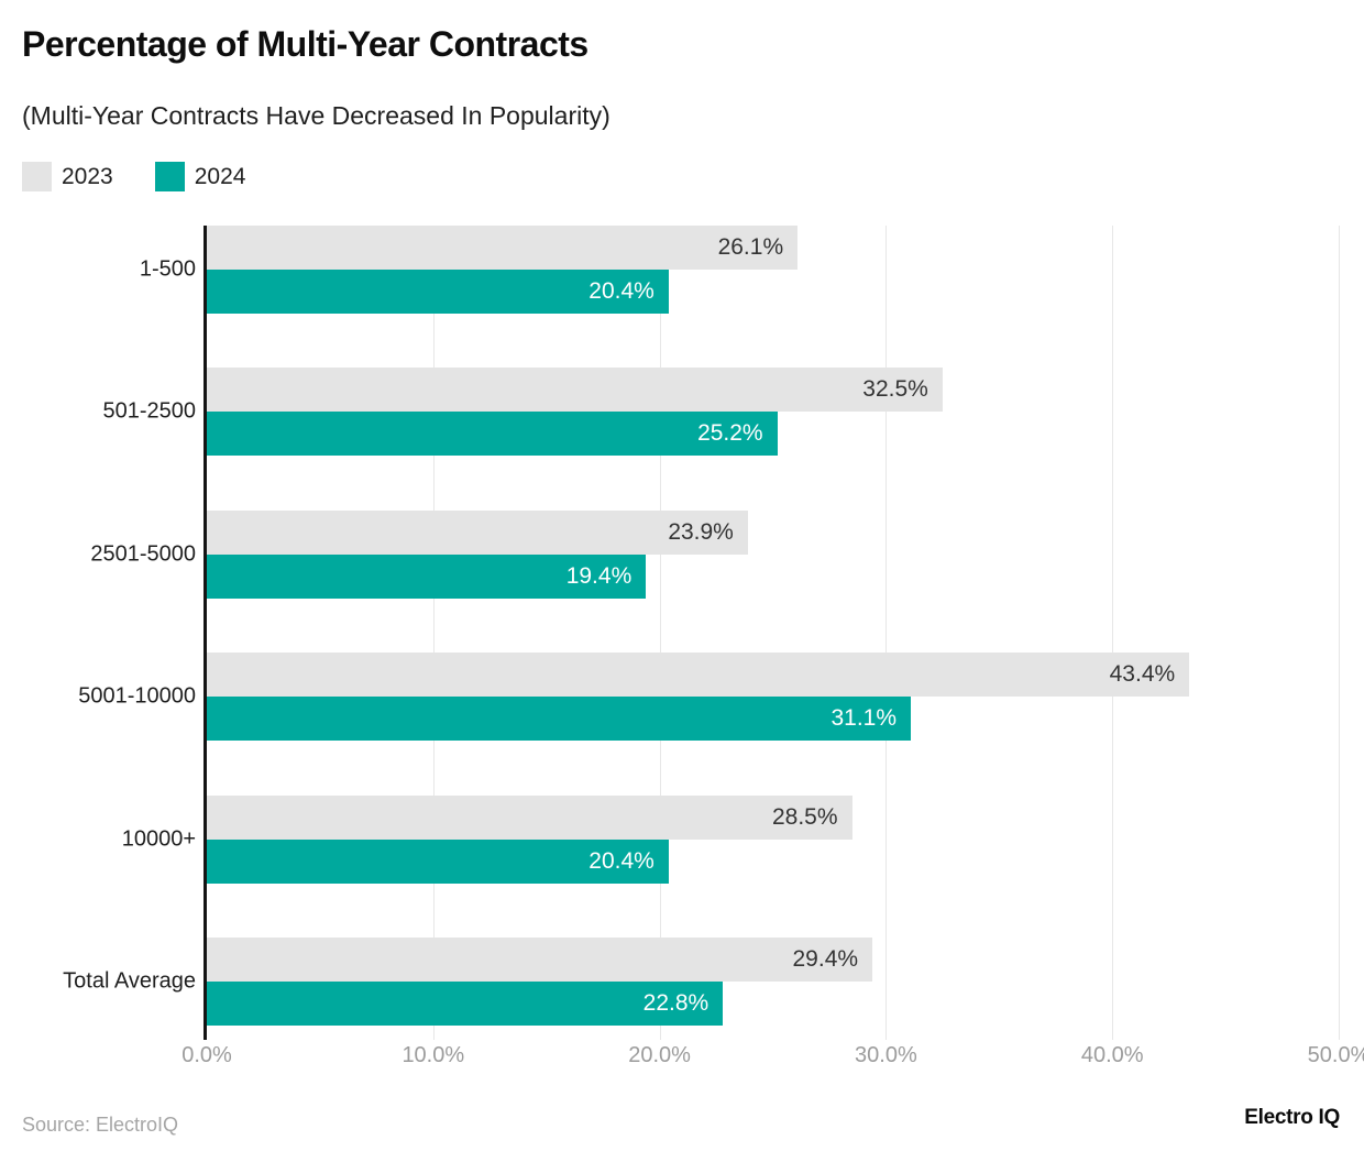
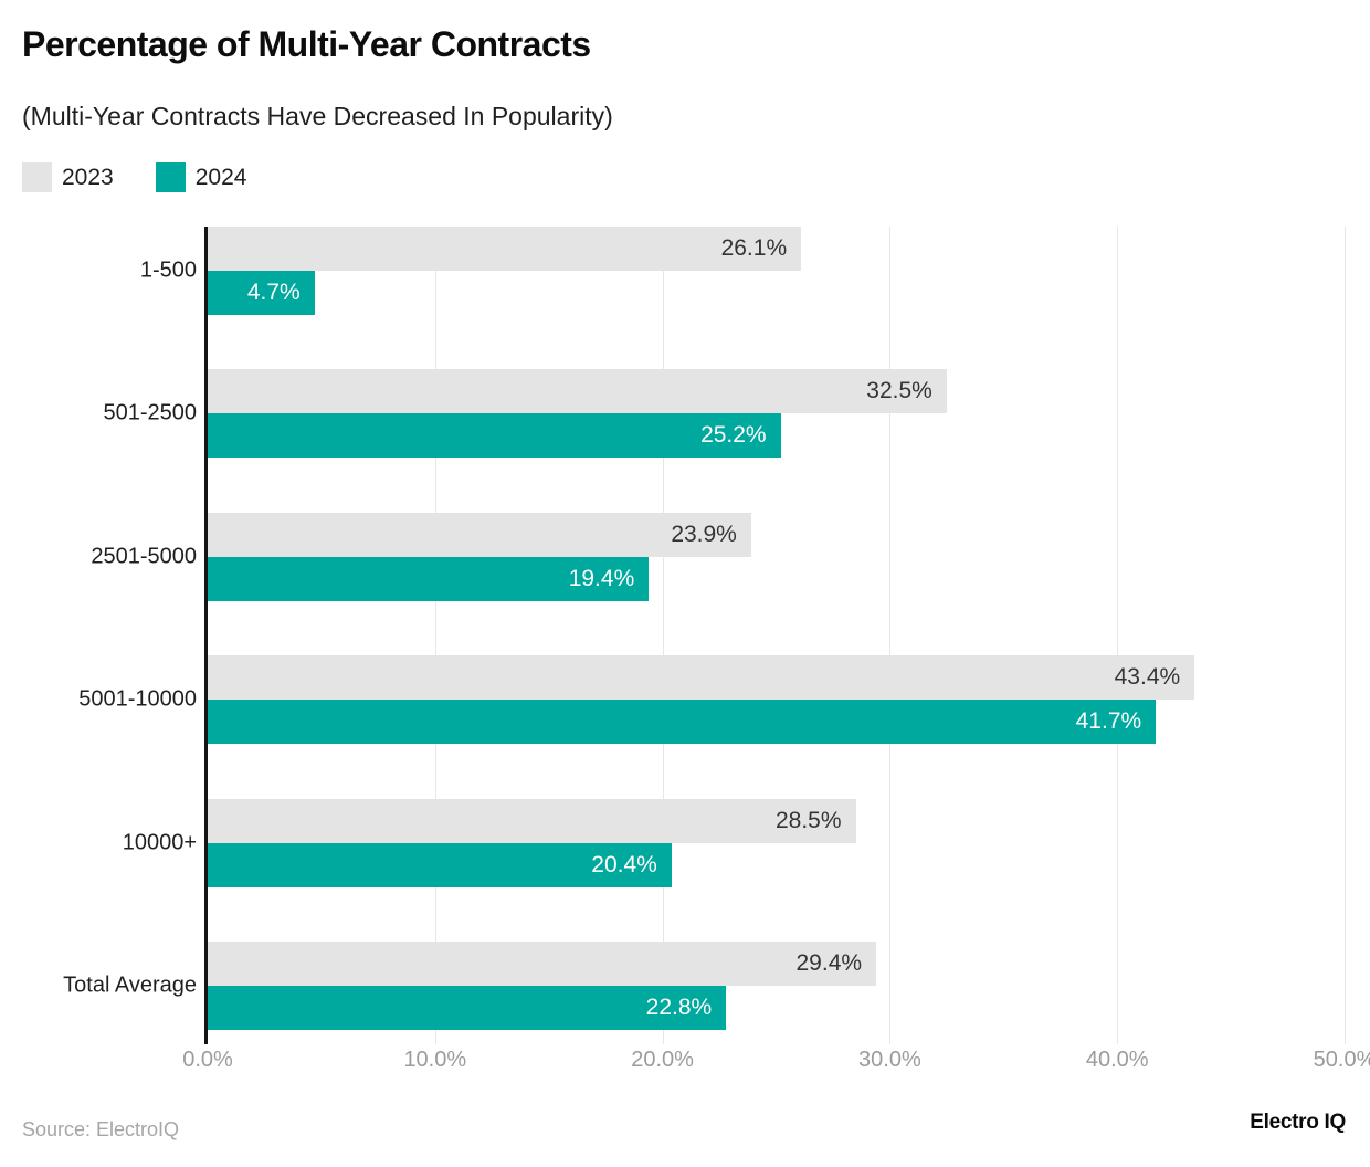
2024/1-500: 20.4% -> 4.7%
2024/5001-10000: 31.1% -> 41.7%
